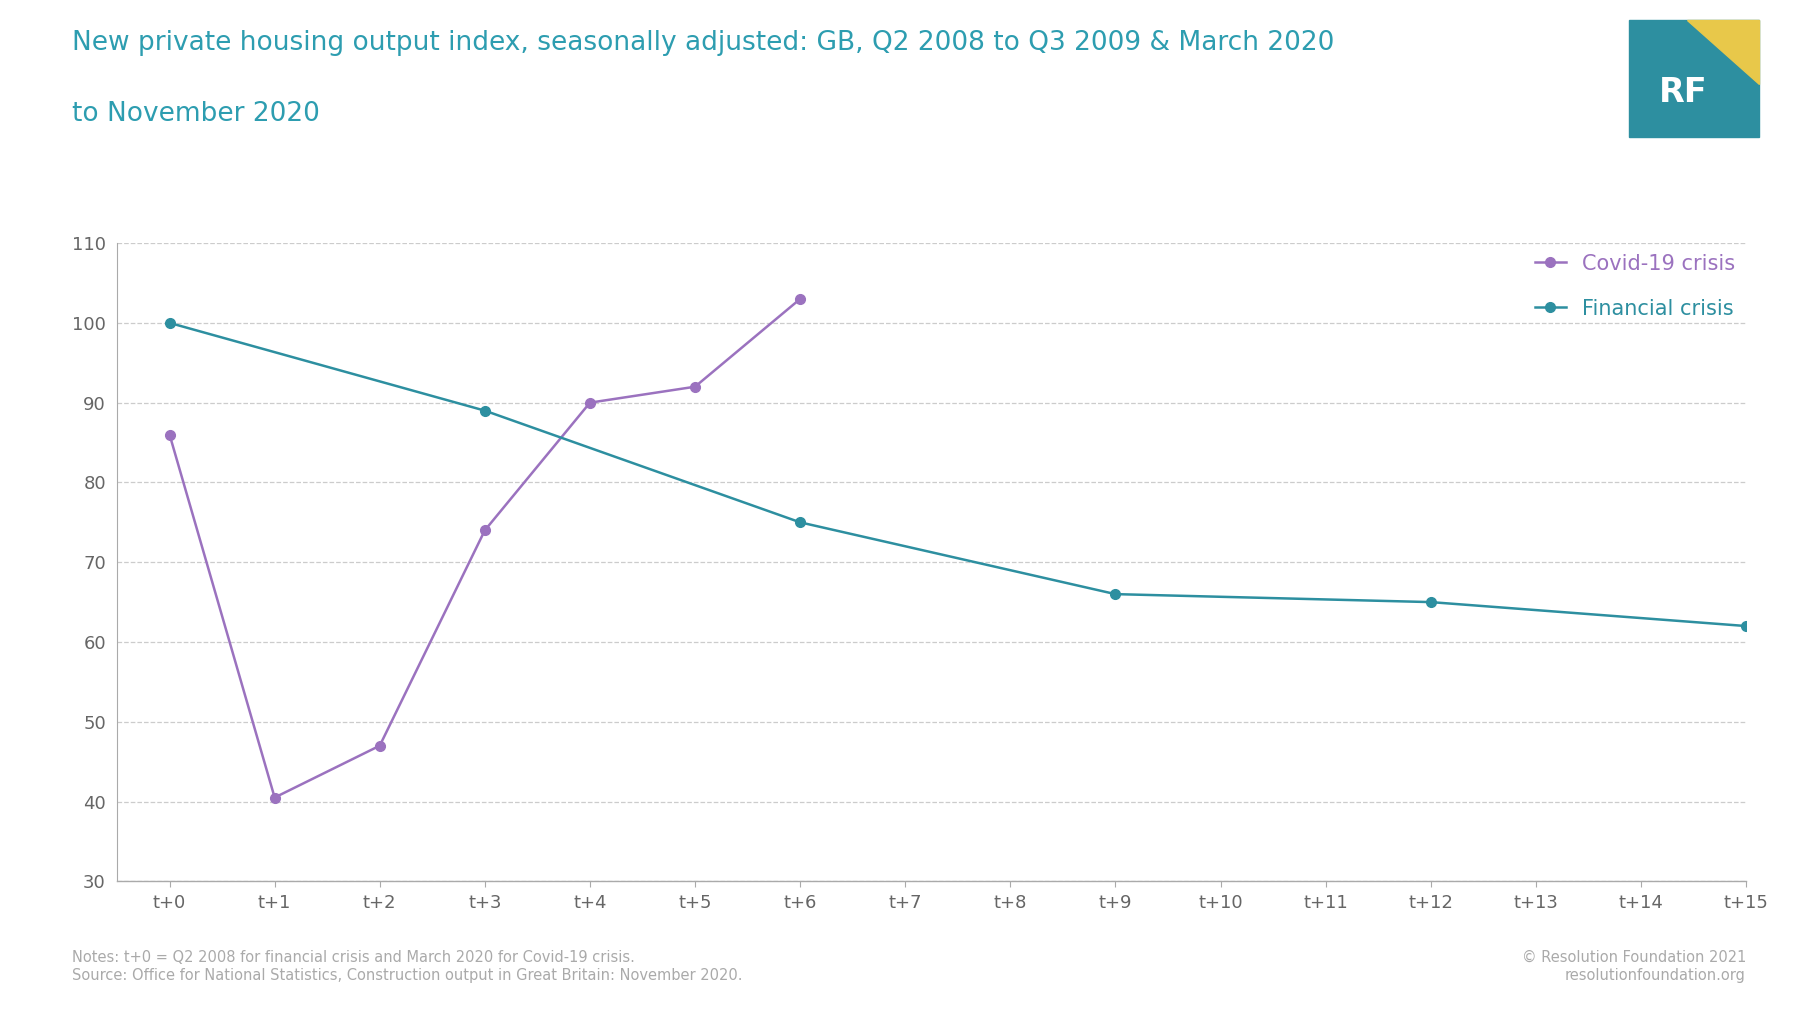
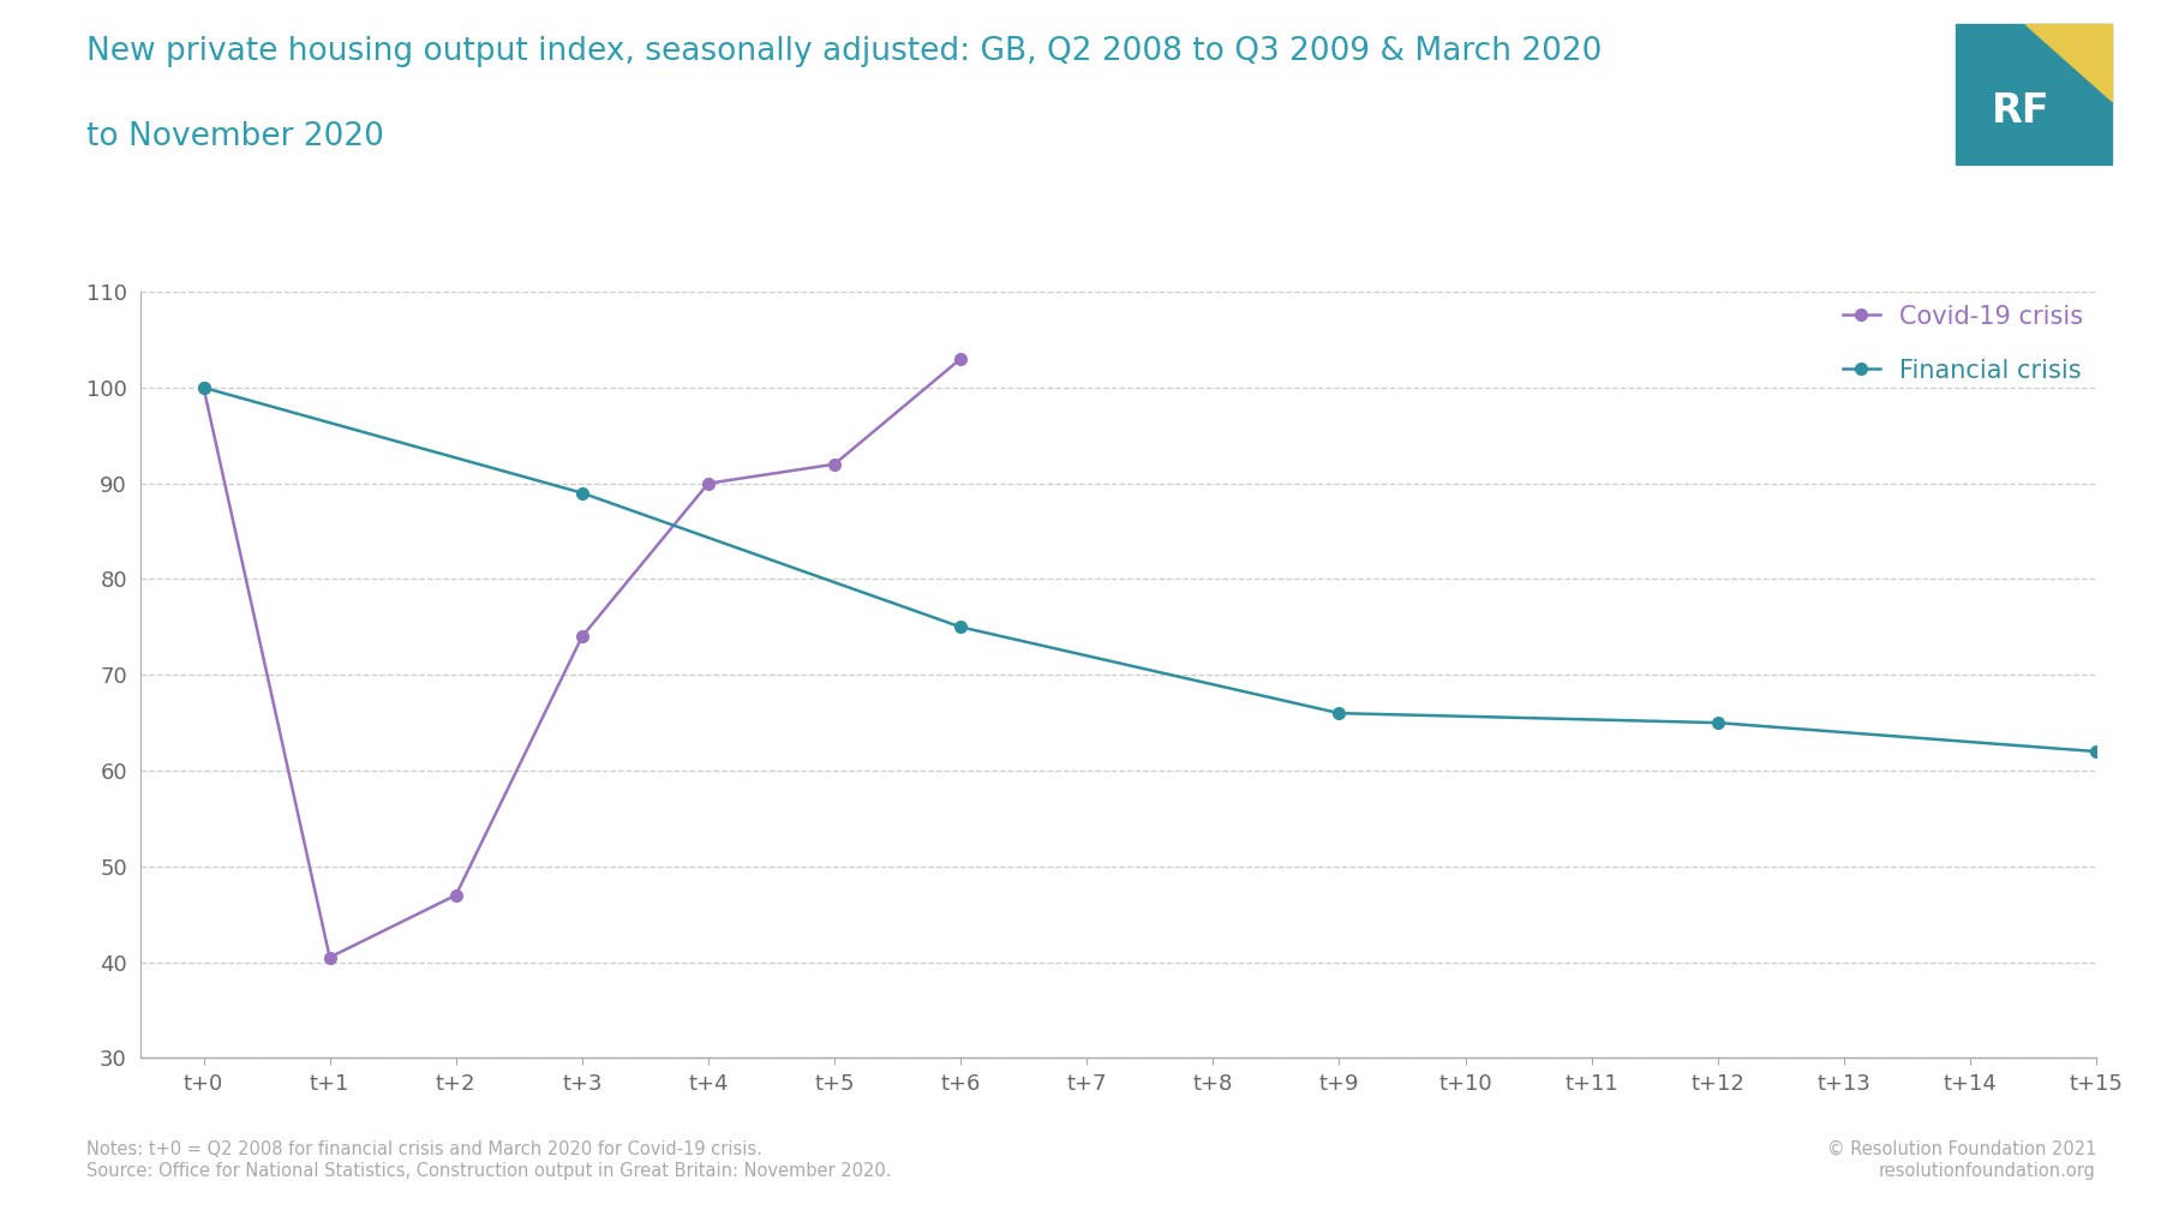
Covid-19 crisis/t+0: 86.0 -> 100.0
